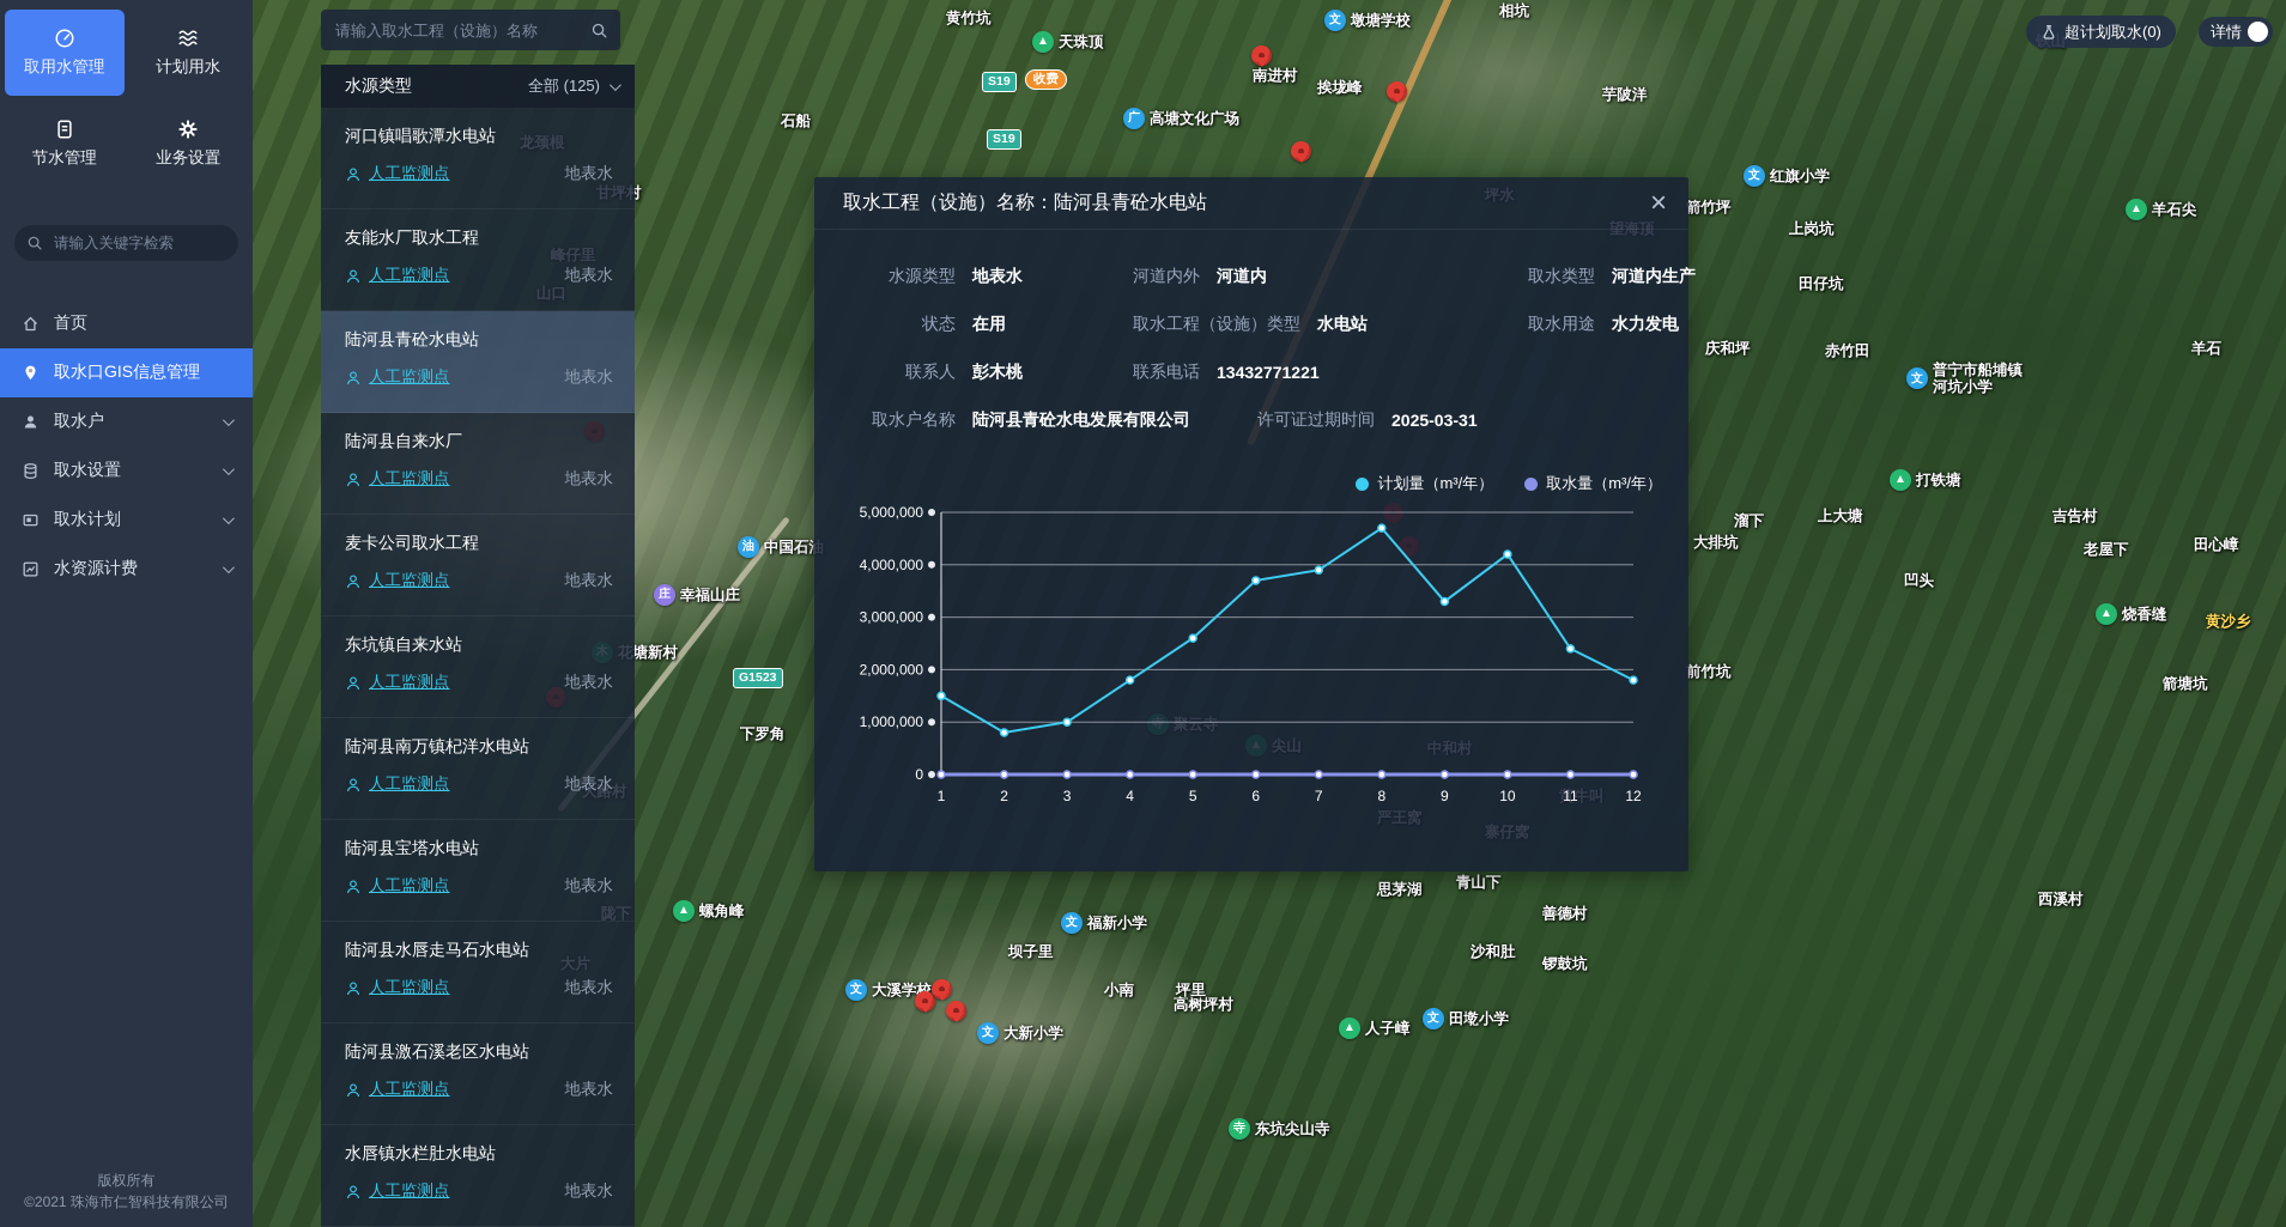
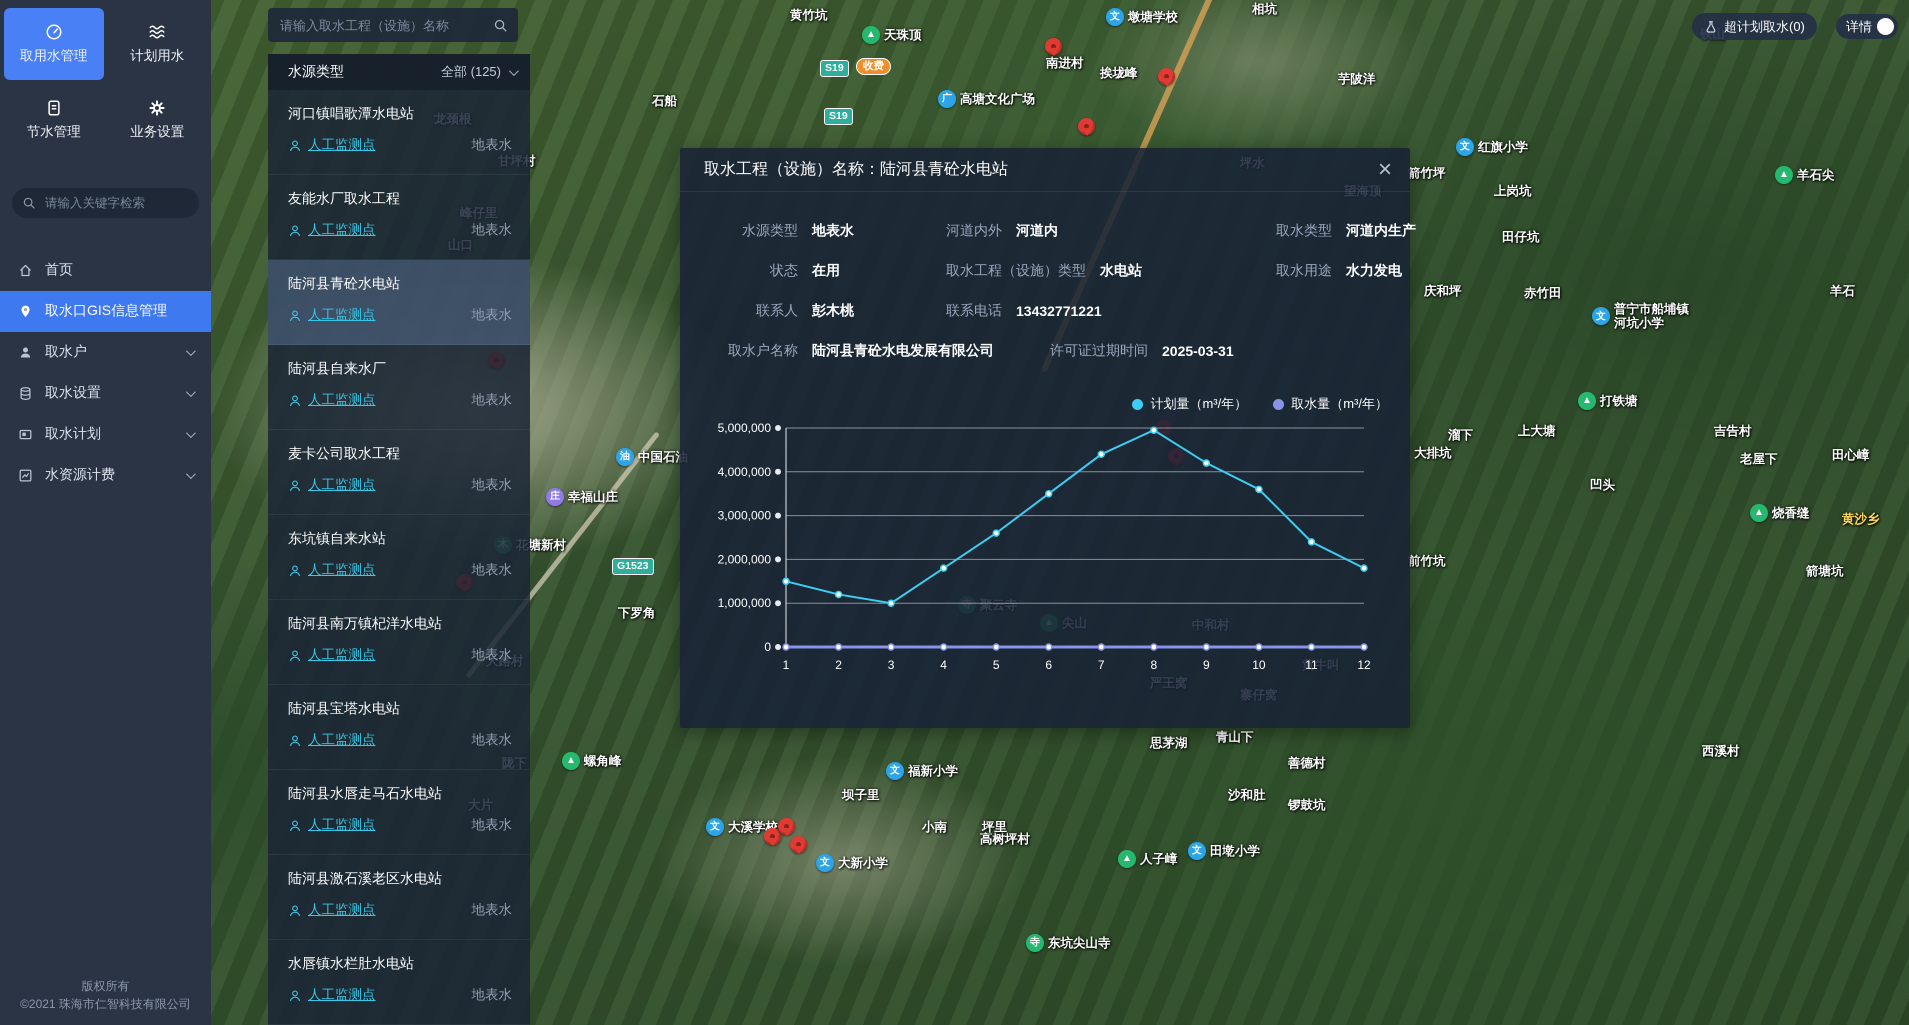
计划量（m³/年）/2: 800000 -> 1200000
计划量（m³/年）/6: 3700000 -> 3500000
计划量（m³/年）/7: 3900000 -> 4400000
计划量（m³/年）/8: 4700000 -> 5000000
计划量（m³/年）/9: 3300000 -> 4200000
计划量（m³/年）/10: 4200000 -> 3600000
